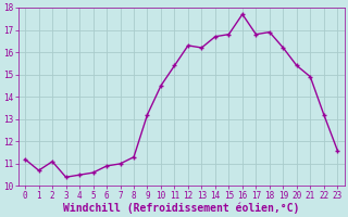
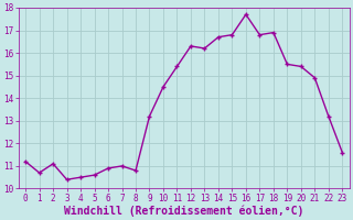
8: 11.3 -> 10.8
19: 16.2 -> 15.5
